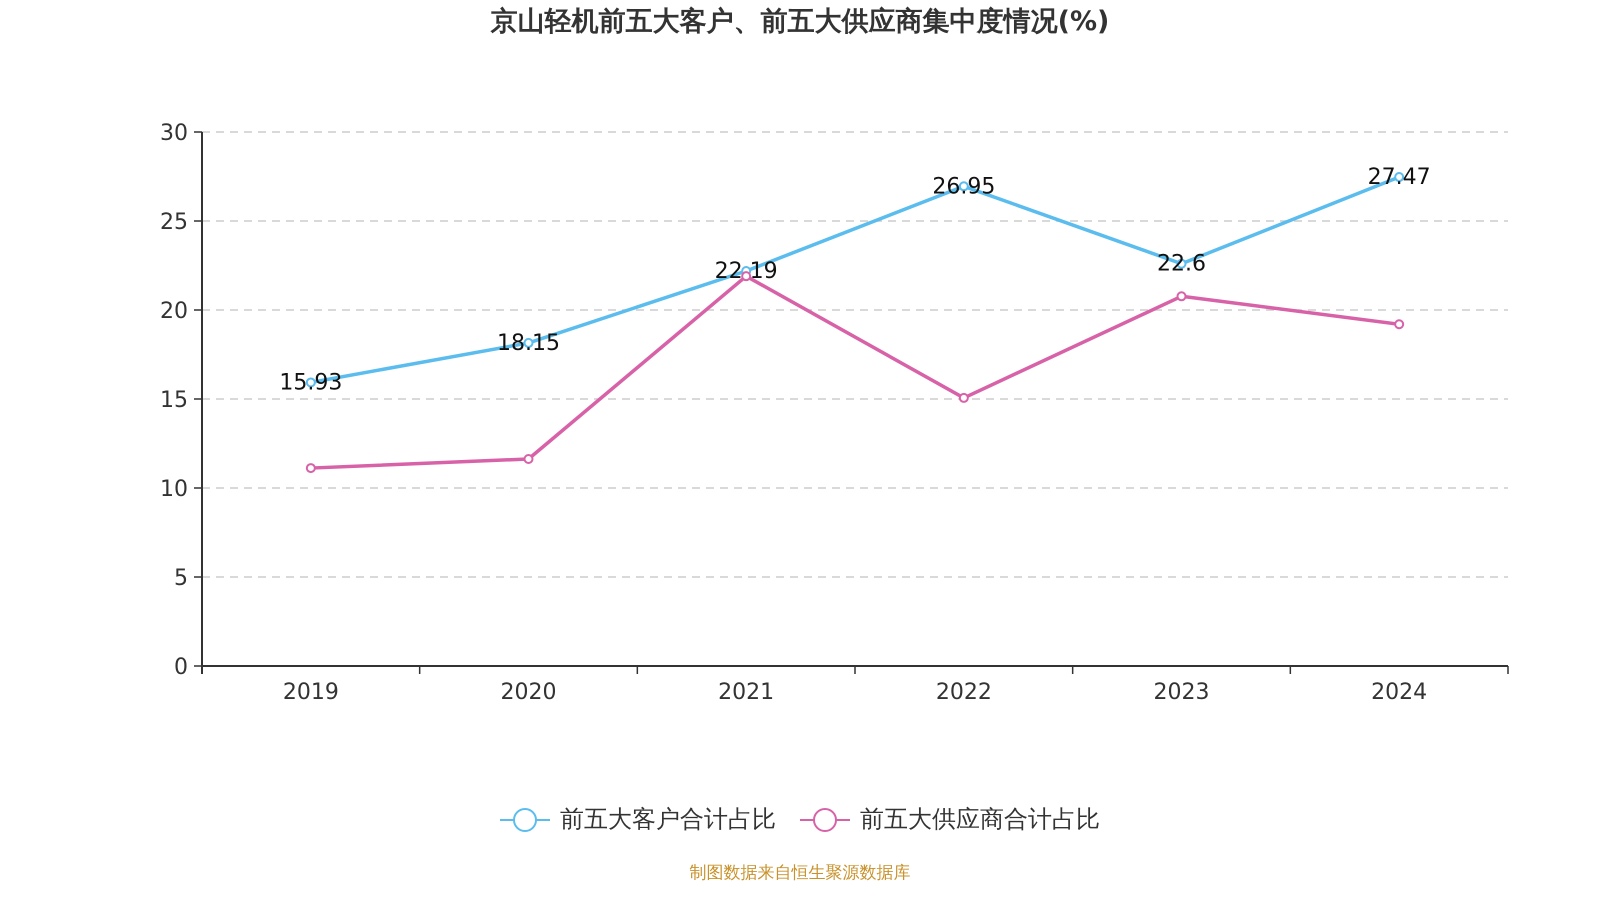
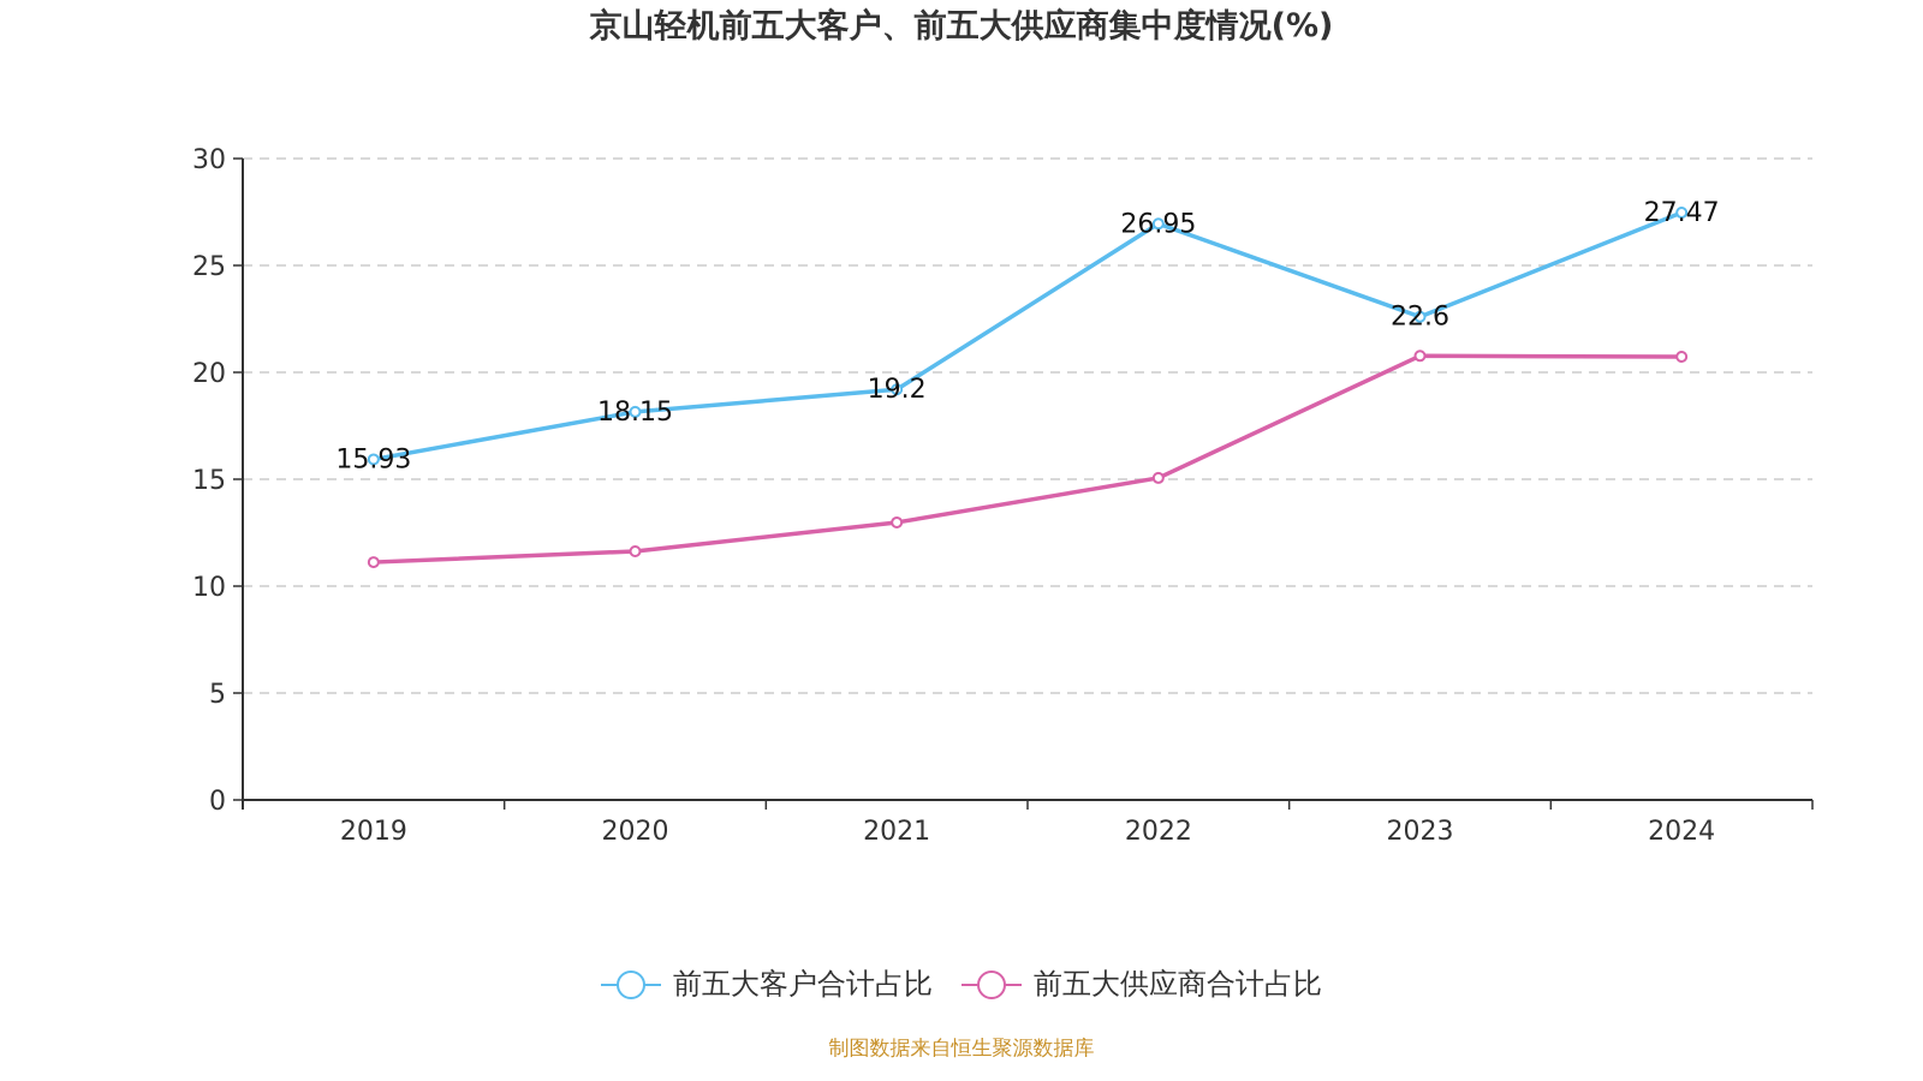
前五大客户合计占比/2021: 22.19 -> 19.2
前五大供应商合计占比/2021: 21.9 -> 13.0
前五大供应商合计占比/2024: 19.2 -> 20.7
